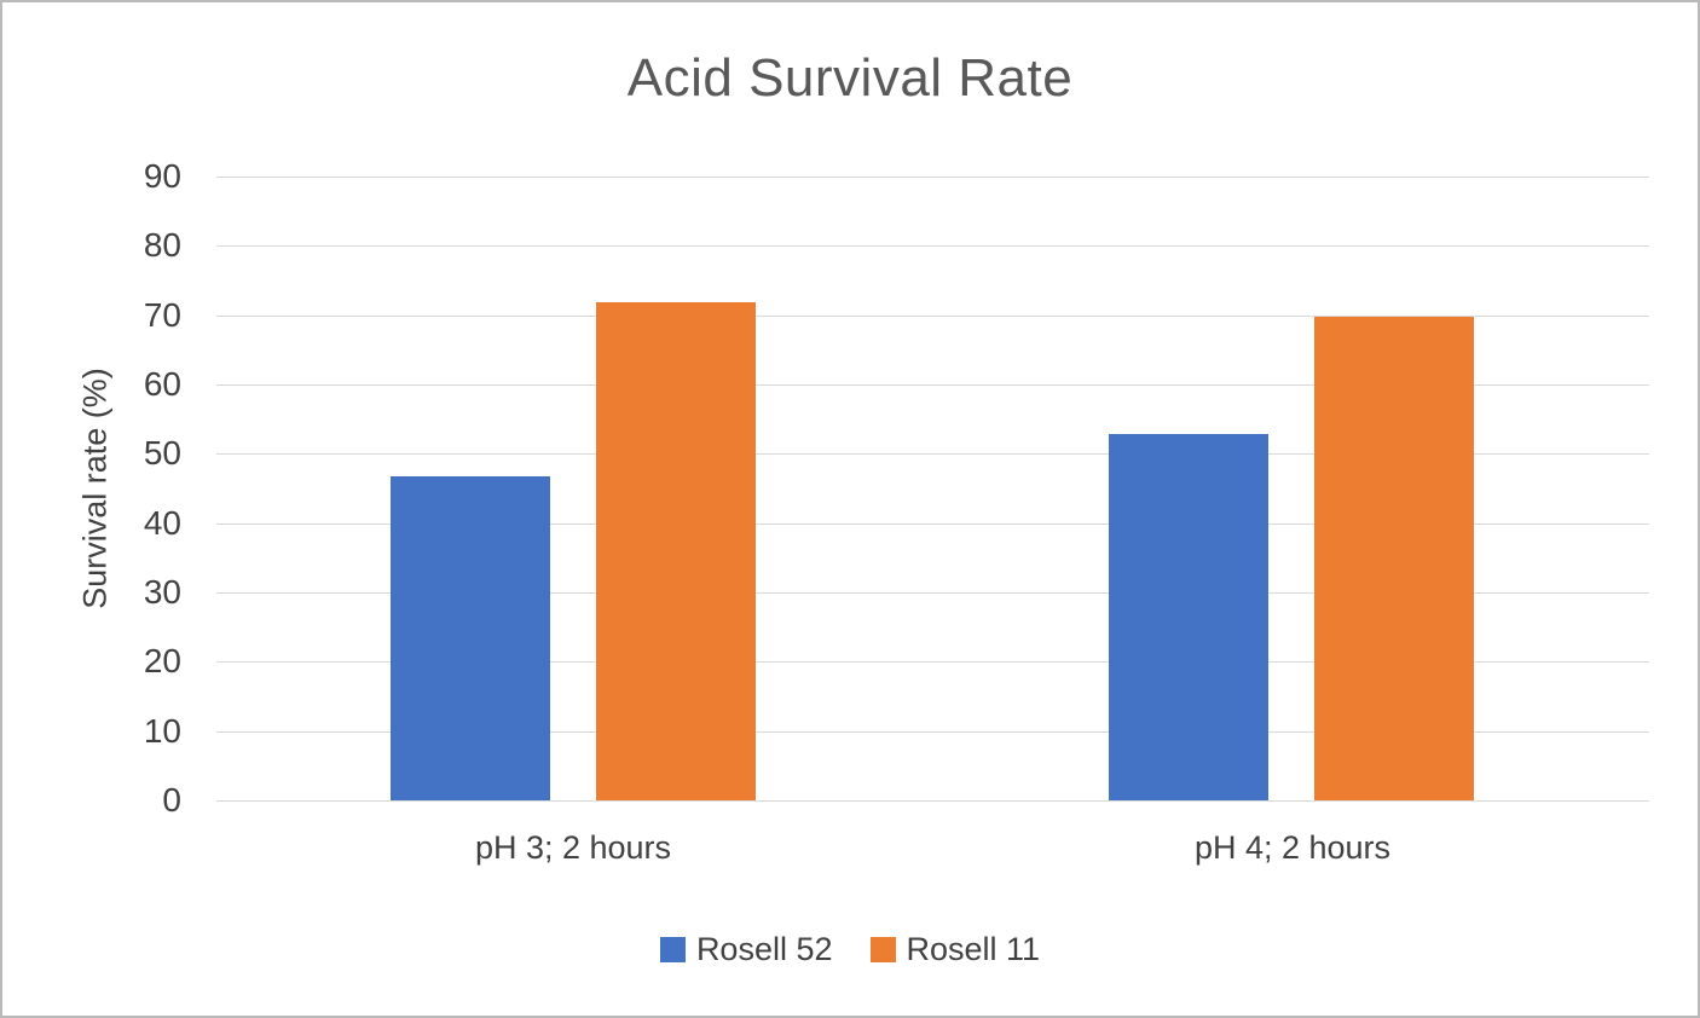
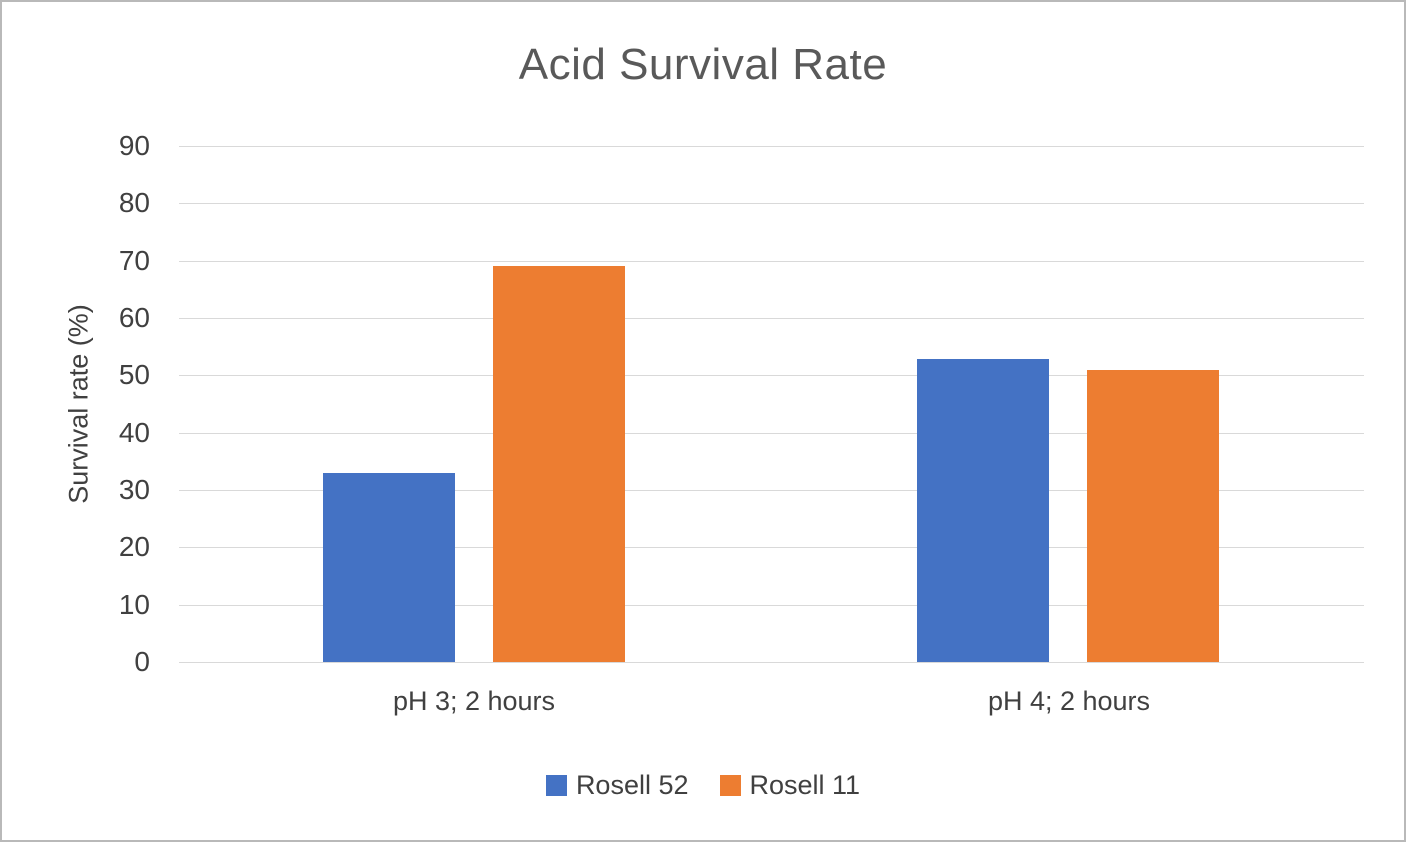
Rosell 52/pH 3; 2 hours: 47 -> 33
Rosell 11/pH 3; 2 hours: 72 -> 69
Rosell 11/pH 4; 2 hours: 70 -> 51
